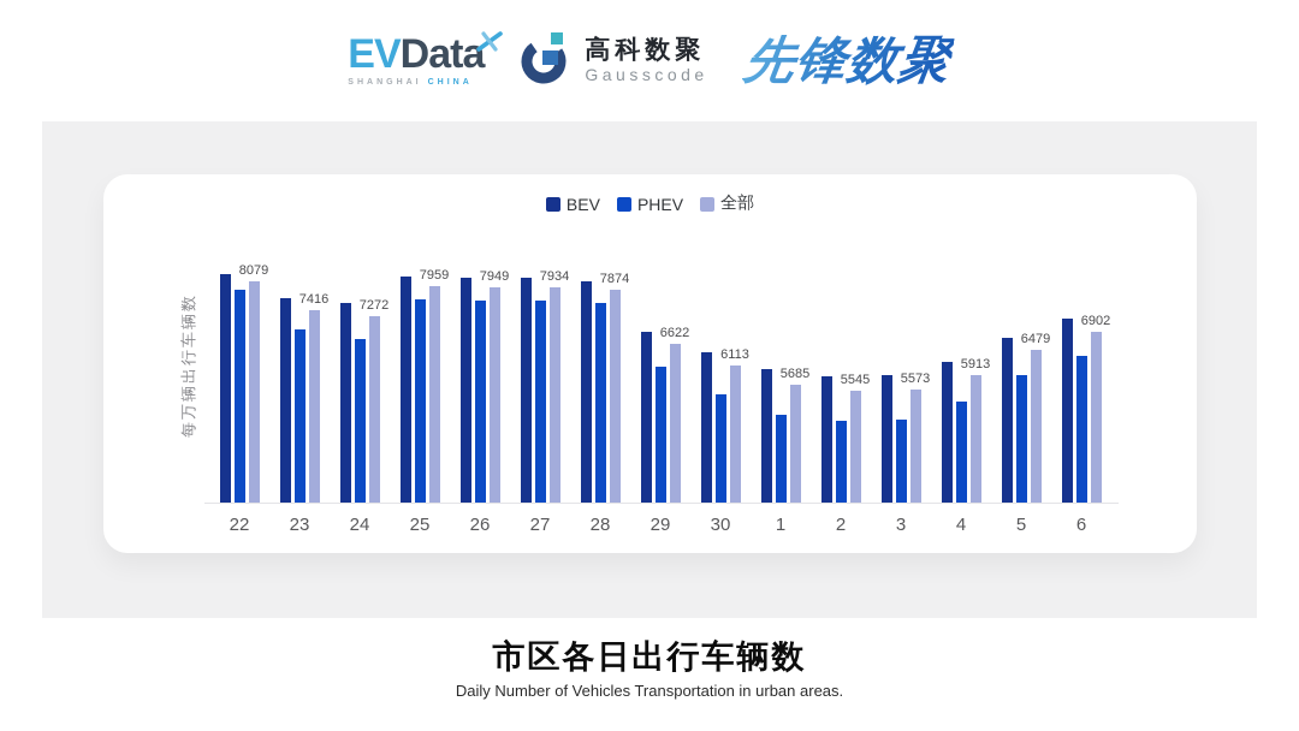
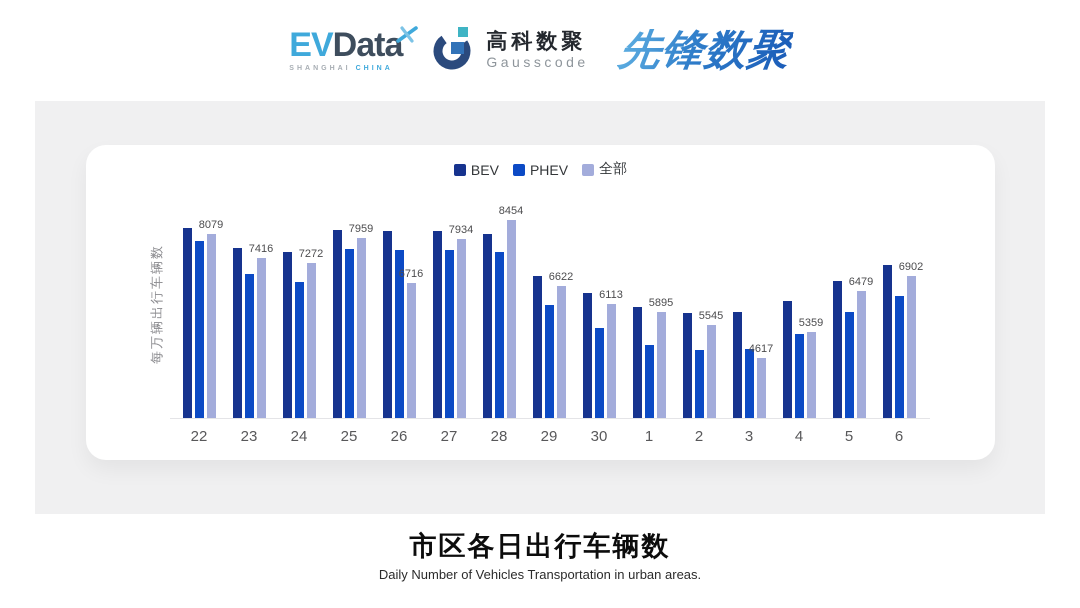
全部/26: 7949 -> 6716
全部/28: 7874 -> 8454
全部/1: 5685 -> 5895
全部/3: 5573 -> 4617
全部/4: 5913 -> 5359
